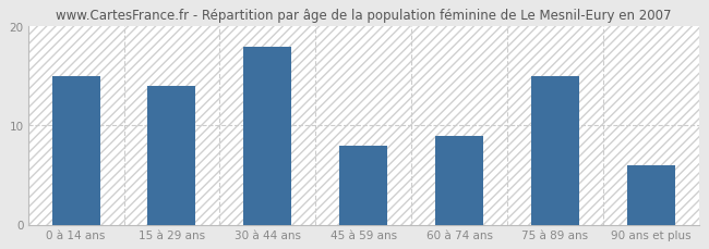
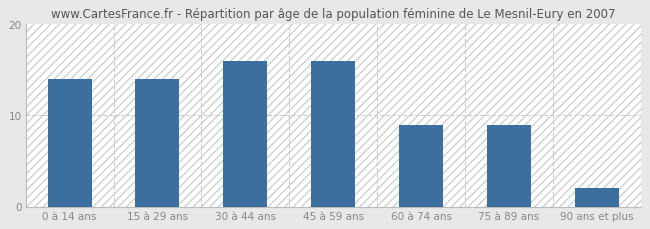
0 à 14 ans: 15 -> 14
30 à 44 ans: 18 -> 16
45 à 59 ans: 8 -> 16
75 à 89 ans: 15 -> 9
90 ans et plus: 6 -> 2
